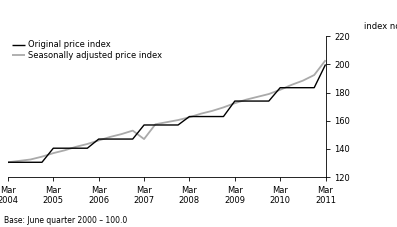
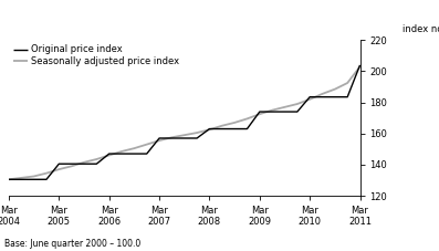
Seasonally adjusted price index/Mar 2007: 147 -> 156
Original price index/Mar 2011: 200 -> 204
